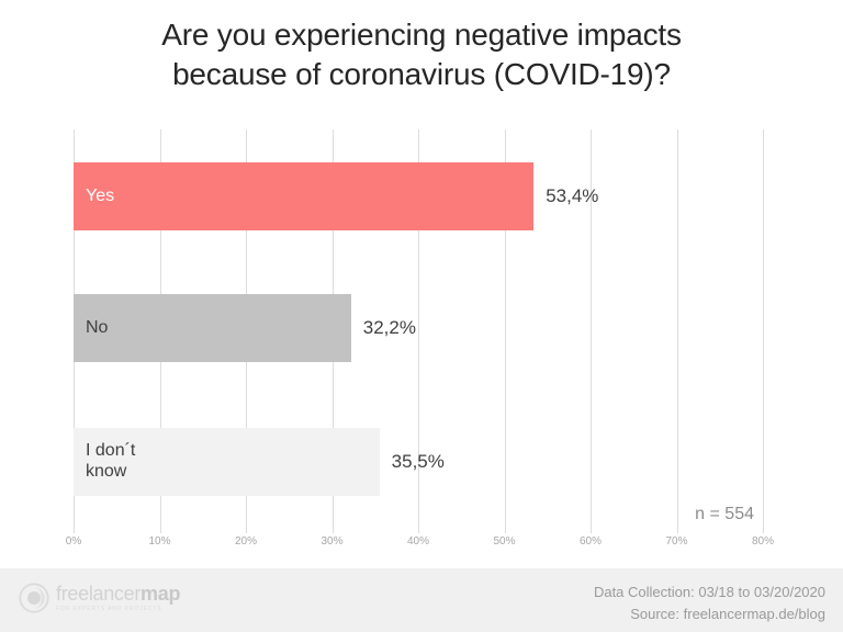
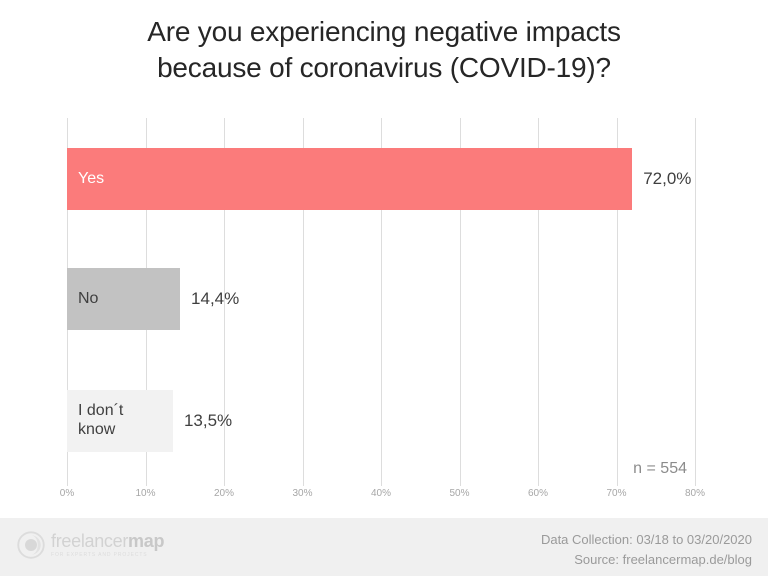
Yes: 53,4% -> 72,0%
No: 32,2% -> 14,4%
I don´t know: 35,5% -> 13,5%
